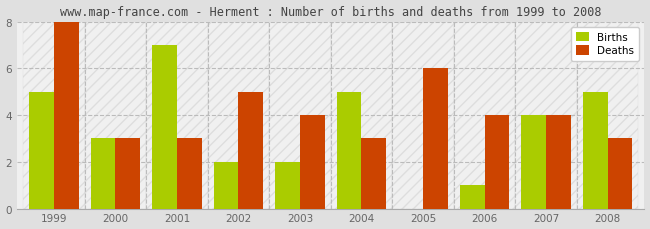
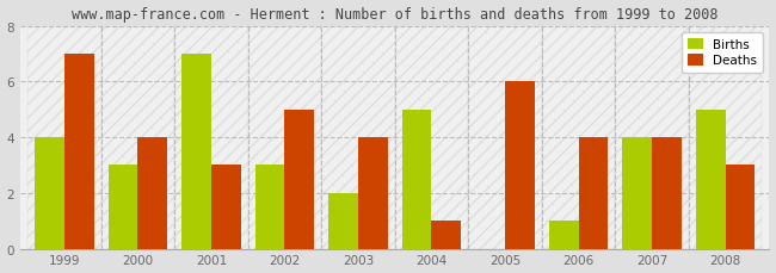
Births/1999: 5 -> 4
Deaths/1999: 8 -> 7
Deaths/2000: 3 -> 4
Births/2002: 2 -> 3
Deaths/2004: 3 -> 1
